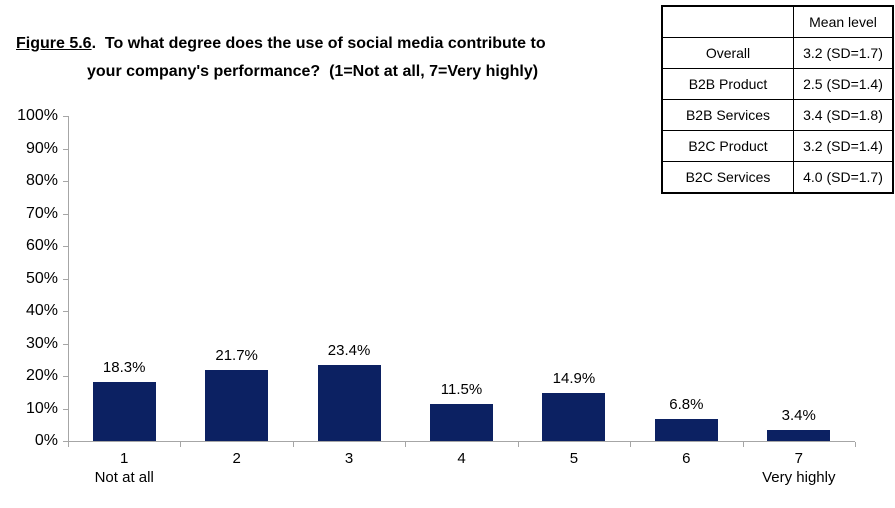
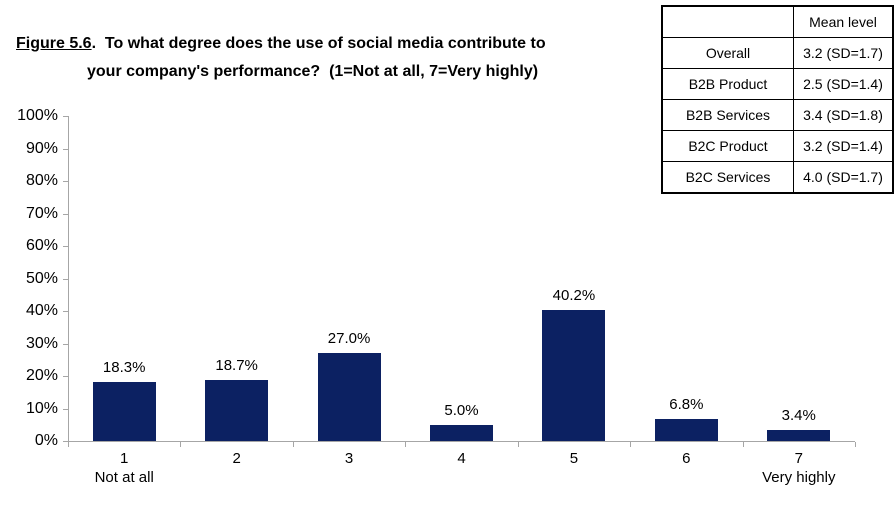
2: 21.7% -> 18.7%
3: 23.4% -> 27.0%
4: 11.5% -> 5.0%
5: 14.9% -> 40.2%
